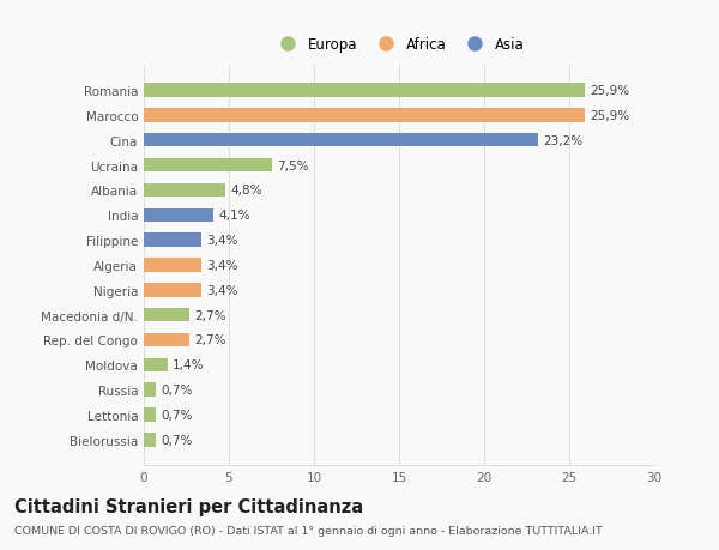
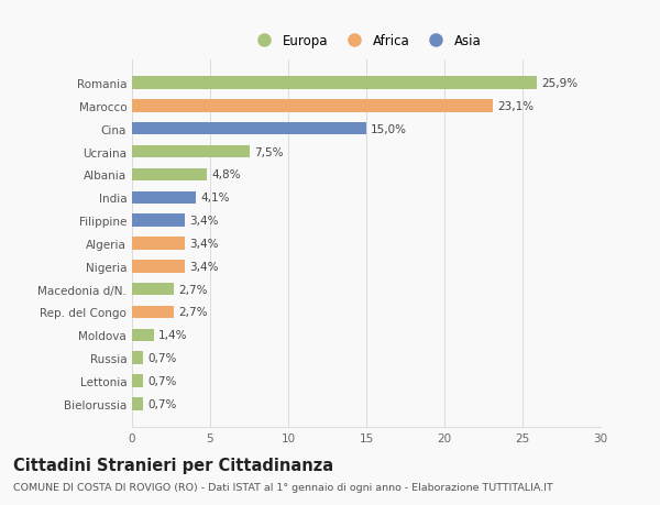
Marocco: 25,9% -> 23,1%
Cina: 23,2% -> 15,0%
